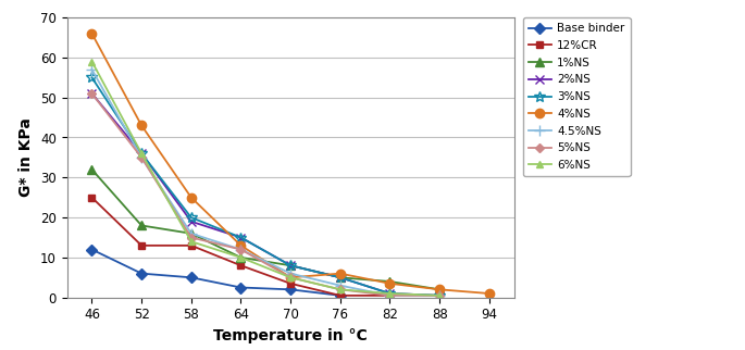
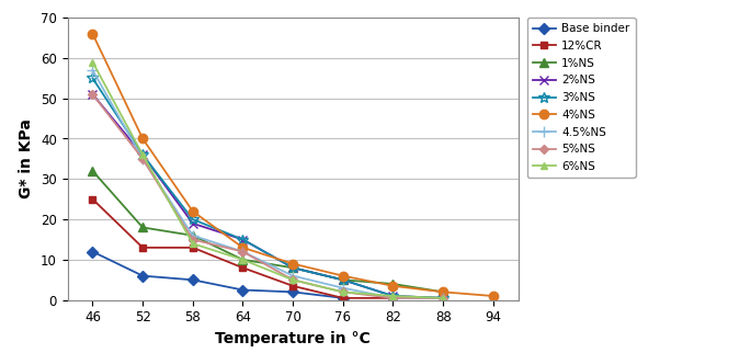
4%NS/52: 43.0 -> 40.0
4%NS/58: 25.0 -> 22.0
4%NS/70: 5.0 -> 9.0
